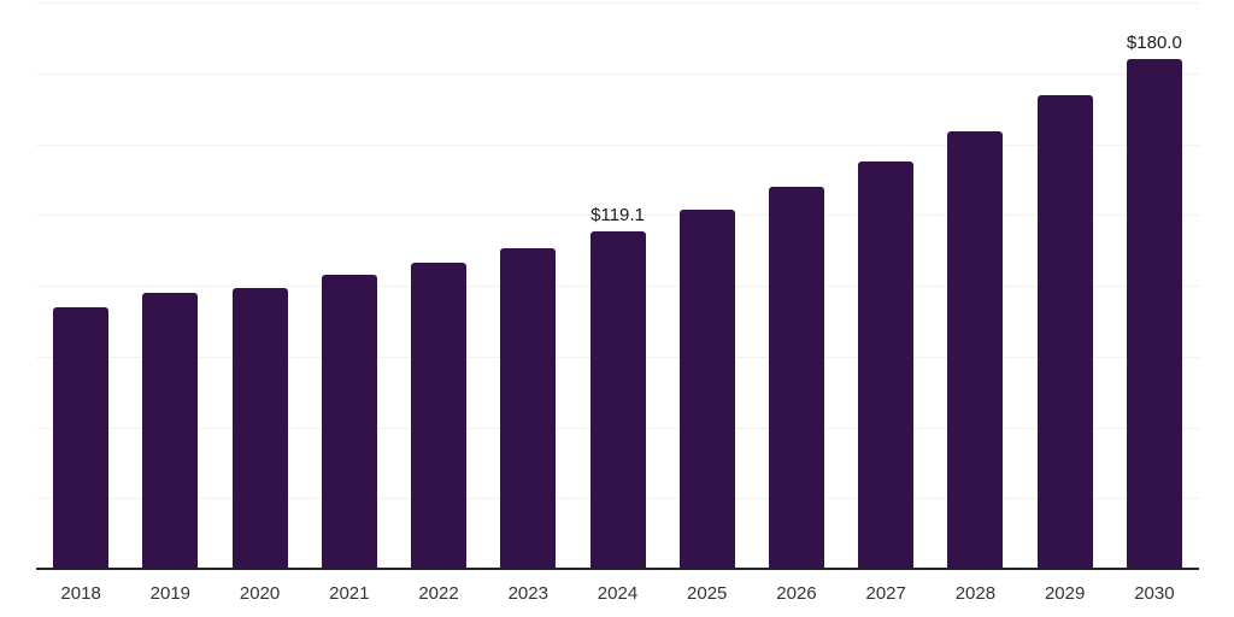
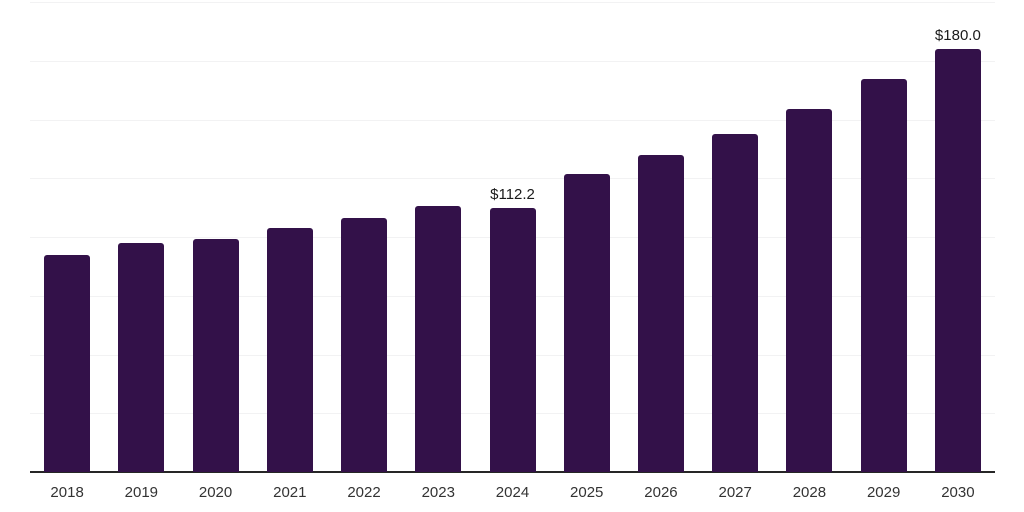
2024: $119.1 -> $112.2
